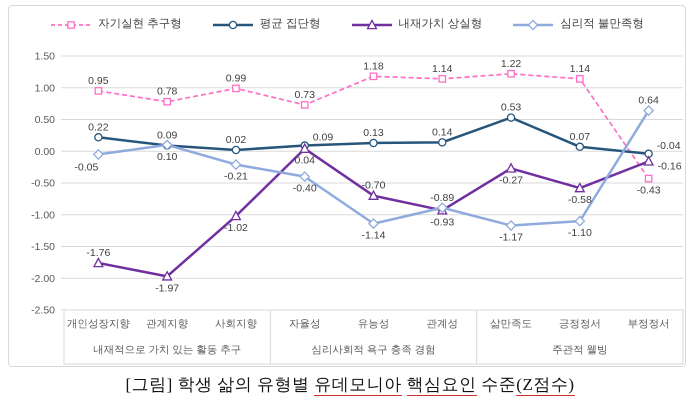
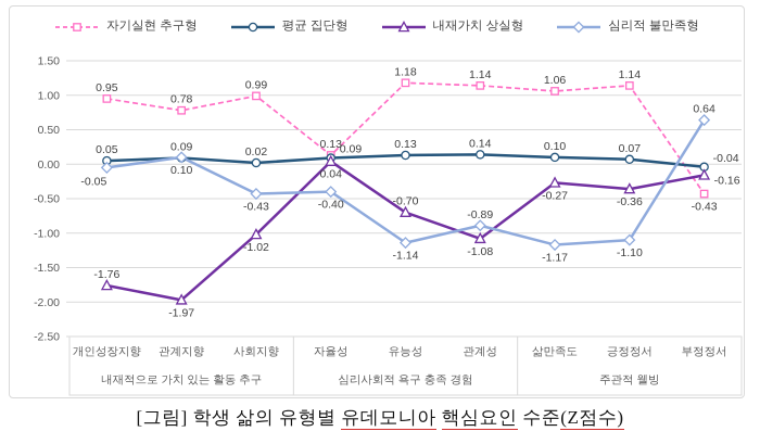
평균 집단형/개인성장지향: 0.22 -> 0.05
심리적 불만족형/사회지향: -0.21 -> -0.43
자기실현 추구형/자율성: 0.73 -> 0.13
내재가치 상실형/관계성: -0.93 -> -1.08
자기실현 추구형/삶만족도: 1.22 -> 1.06
평균 집단형/삶만족도: 0.53 -> 0.10
내재가치 상실형/긍정정서: -0.58 -> -0.36
